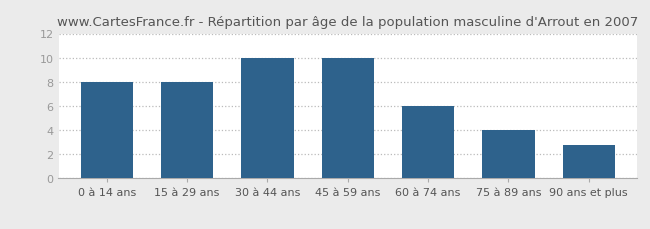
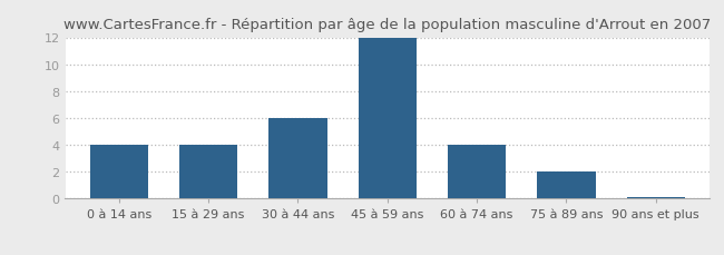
0 à 14 ans: 8.0 -> 4.0
15 à 29 ans: 8.0 -> 4.0
30 à 44 ans: 10.0 -> 6.0
45 à 59 ans: 10.0 -> 12.0
60 à 74 ans: 6.0 -> 4.0
75 à 89 ans: 4.0 -> 2.0
90 ans et plus: 2.8 -> 0.1
